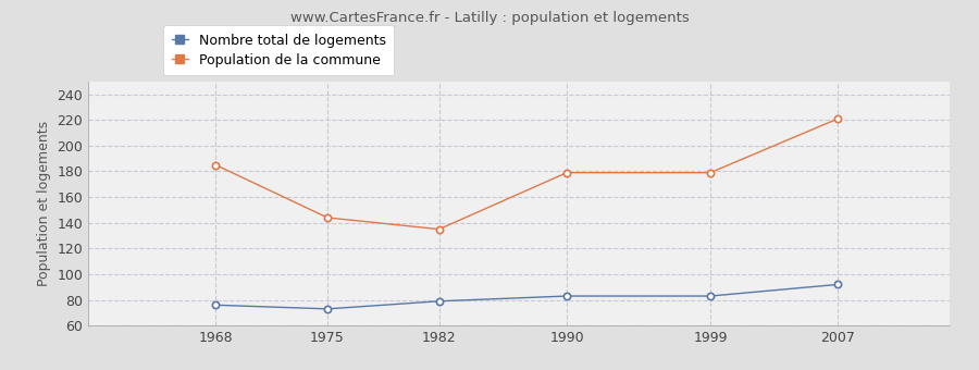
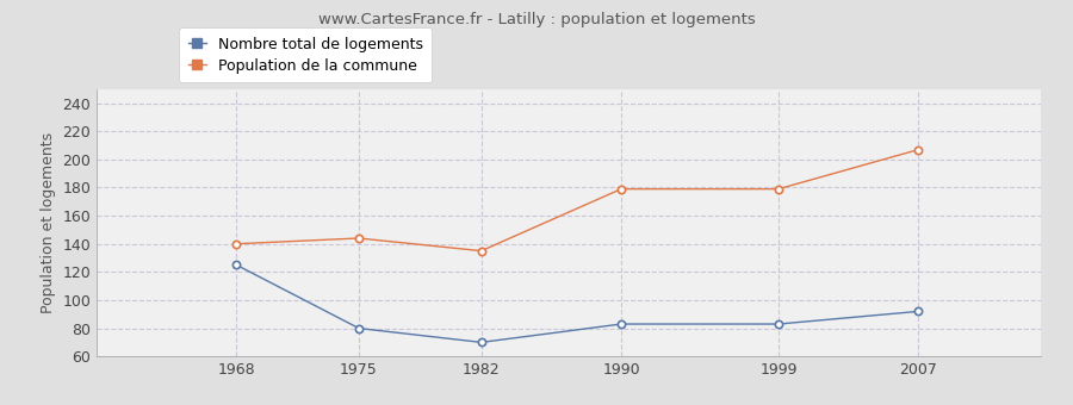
Nombre total de logements/1968: 76 -> 125
Population de la commune/1968: 185 -> 140
Nombre total de logements/1975: 73 -> 80
Nombre total de logements/1982: 79 -> 70
Population de la commune/2007: 221 -> 207
